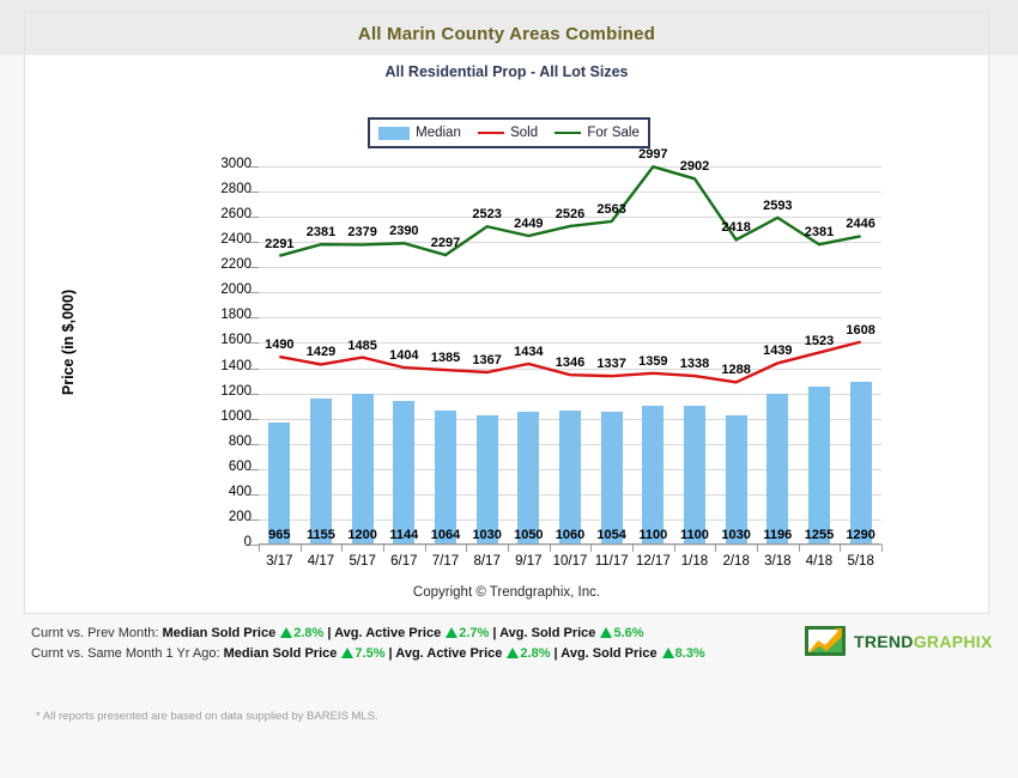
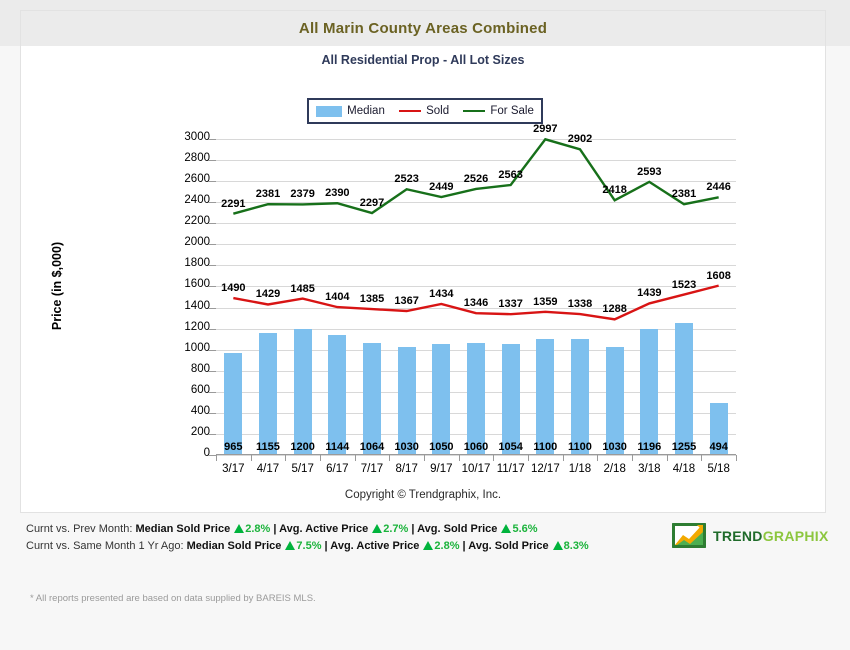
Median/5/18: 1290 -> 494
